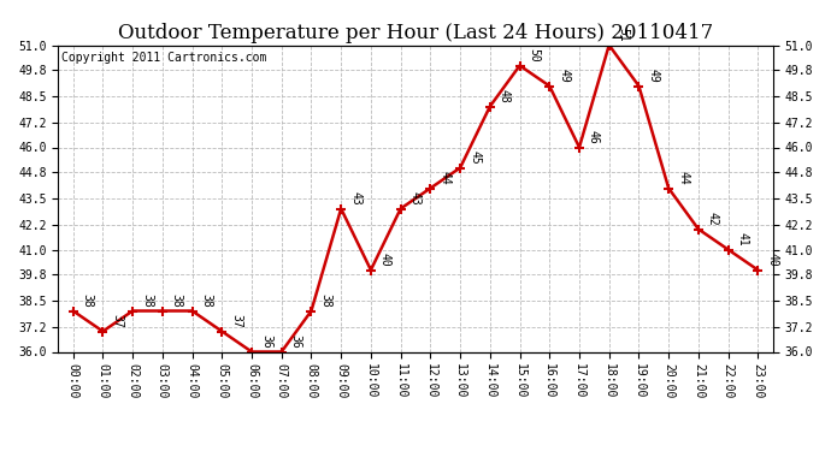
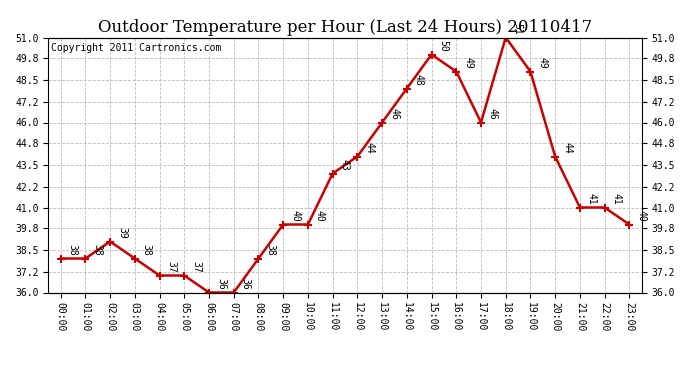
01:00: 37 -> 38
02:00: 38 -> 39
04:00: 38 -> 37
09:00: 43 -> 40
13:00: 45 -> 46
21:00: 42 -> 41
